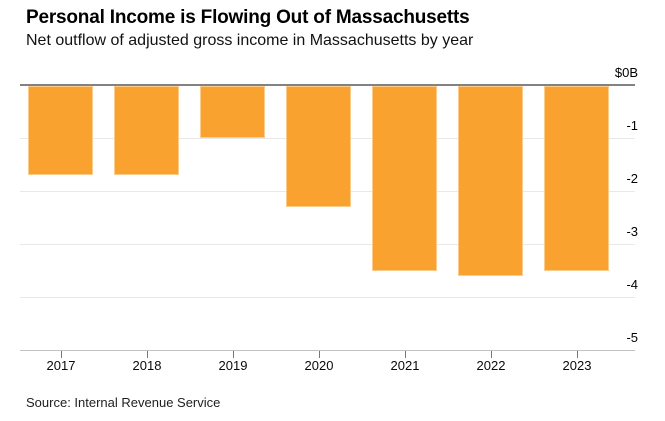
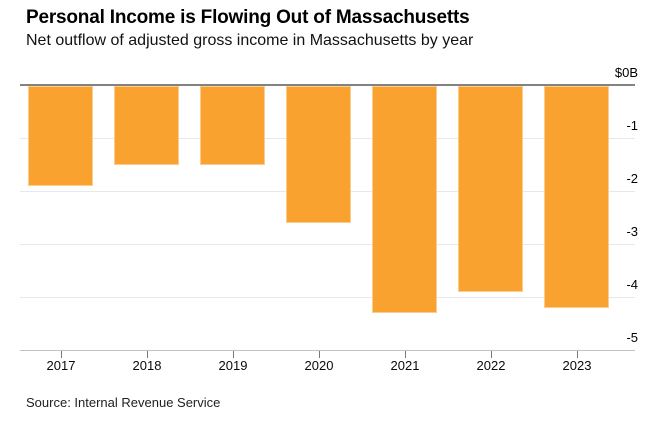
2017: -$1.7B -> -$1.9B
2018: -$1.7B -> -$1.5B
2019: -$1.0B -> -$1.5B
2020: -$2.3B -> -$2.6B
2021: -$3.5B -> -$4.3B
2022: -$3.6B -> -$3.9B
2023: -$3.5B -> -$4.2B
